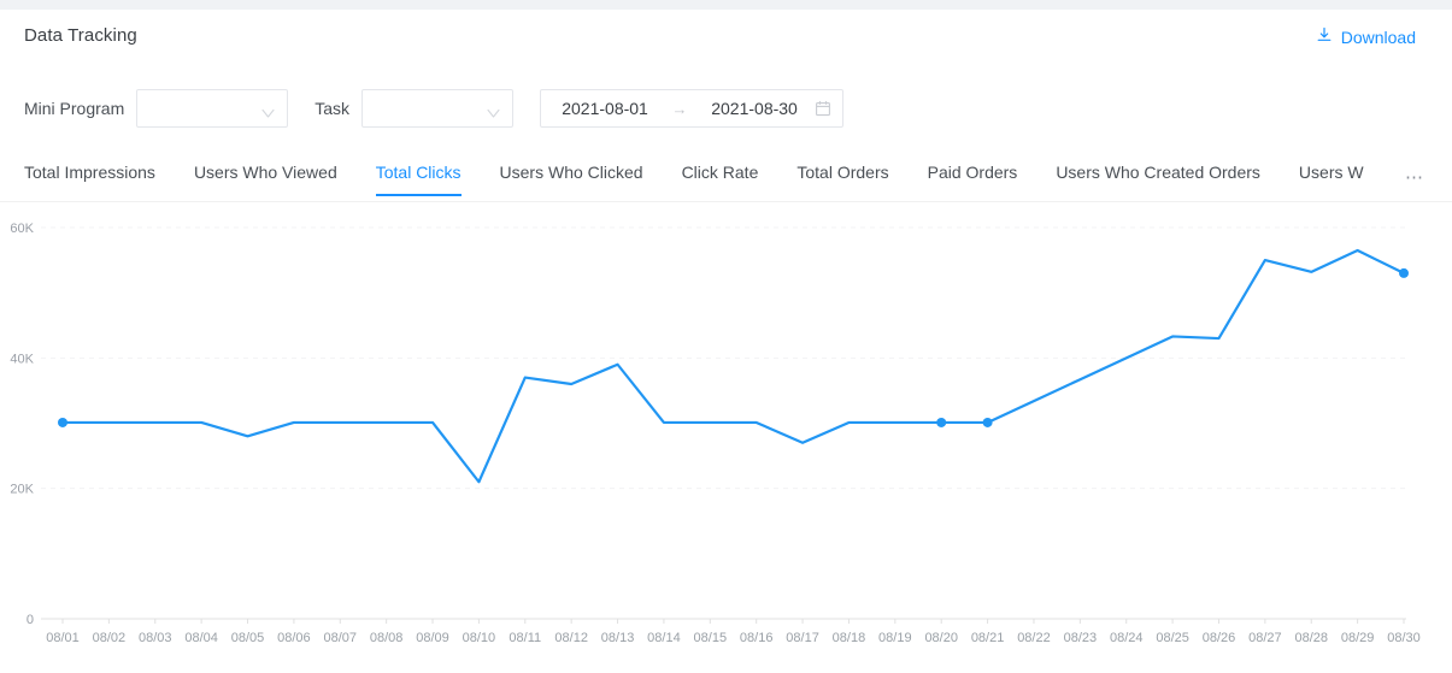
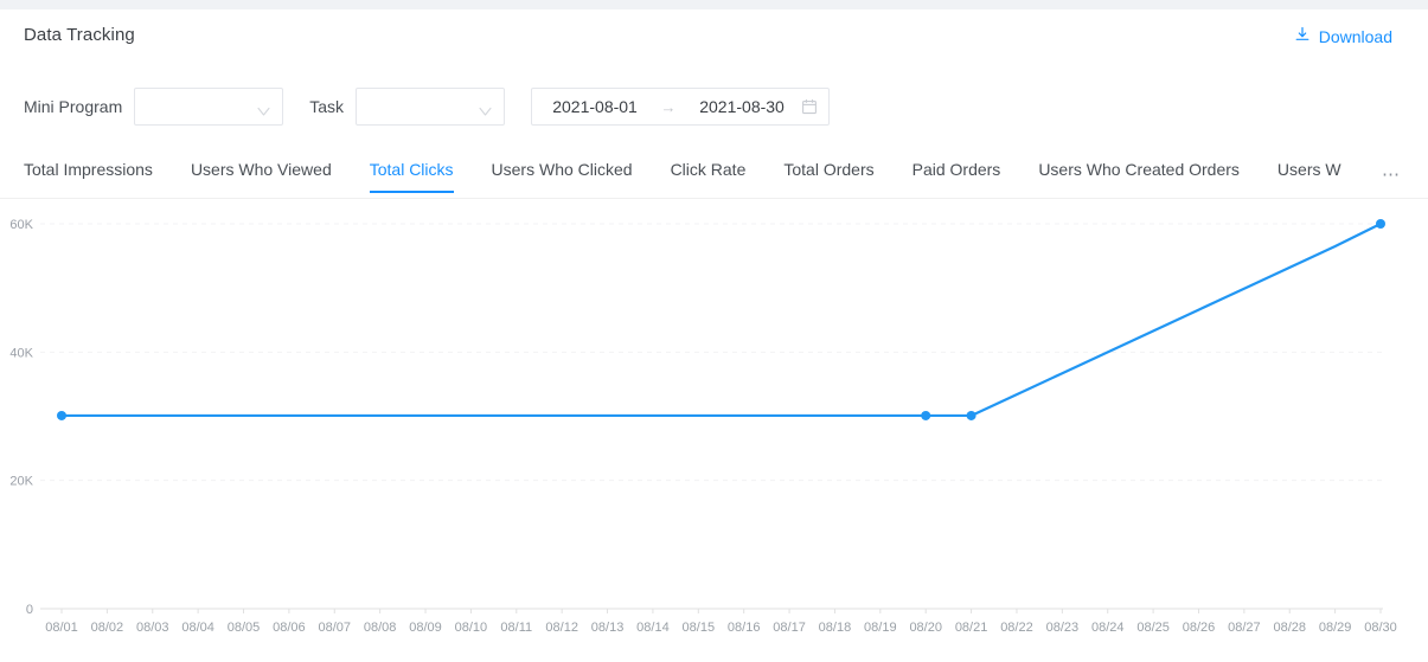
08/05: 28K -> 30K
08/10: 21K -> 30K
08/11: 37K -> 30K
08/12: 36K -> 30K
08/13: 39K -> 30K
08/17: 27K -> 30K
08/26: 43K -> 47K
08/27: 55K -> 50K
08/30: 53K -> 60K
